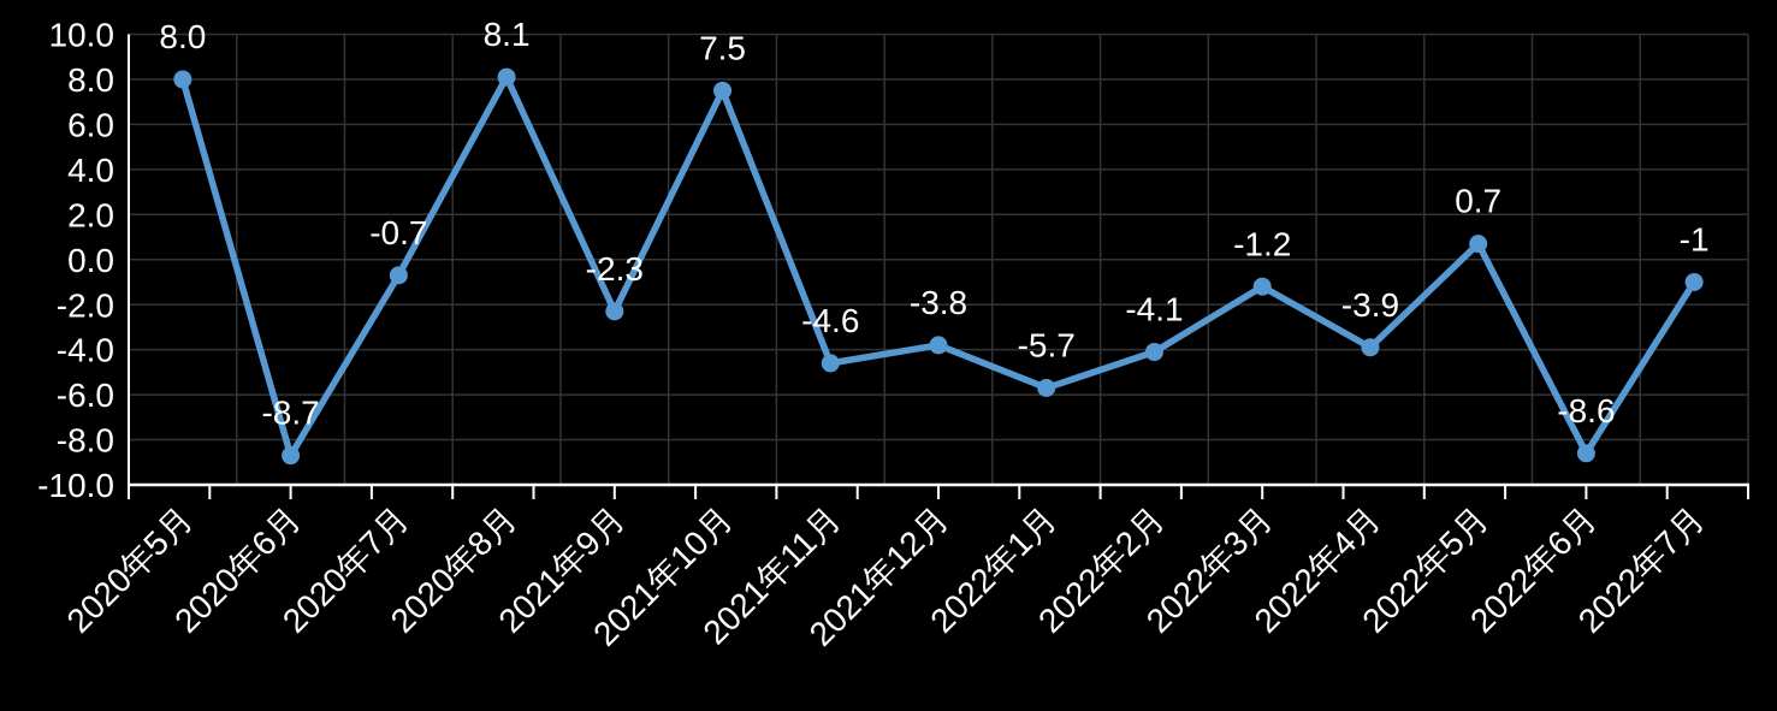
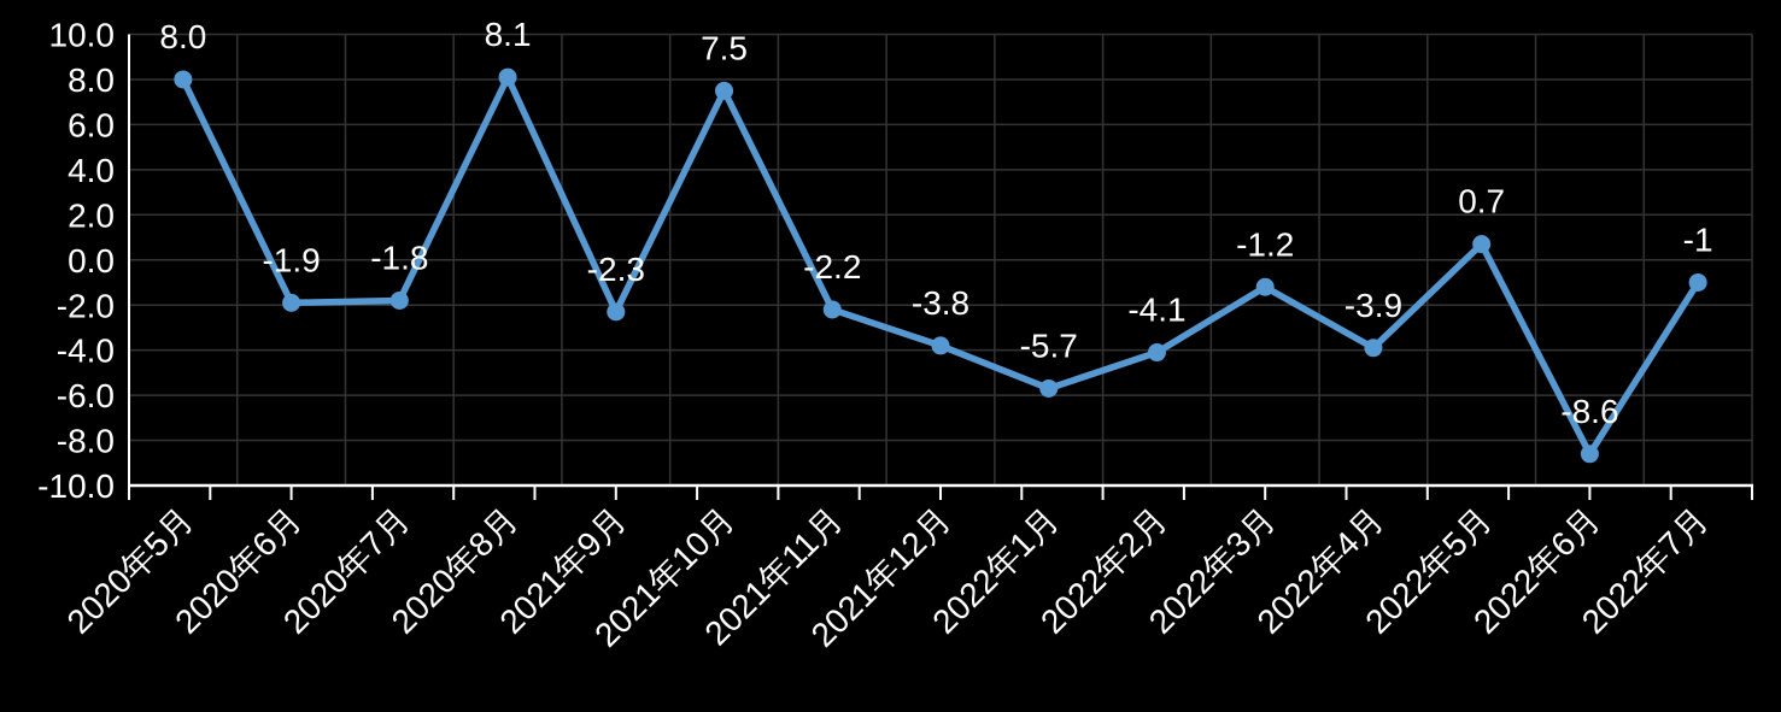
2020年6月: -8.7 -> -1.9
2020年7月: -0.7 -> -1.8
2021年11月: -4.6 -> -2.2
